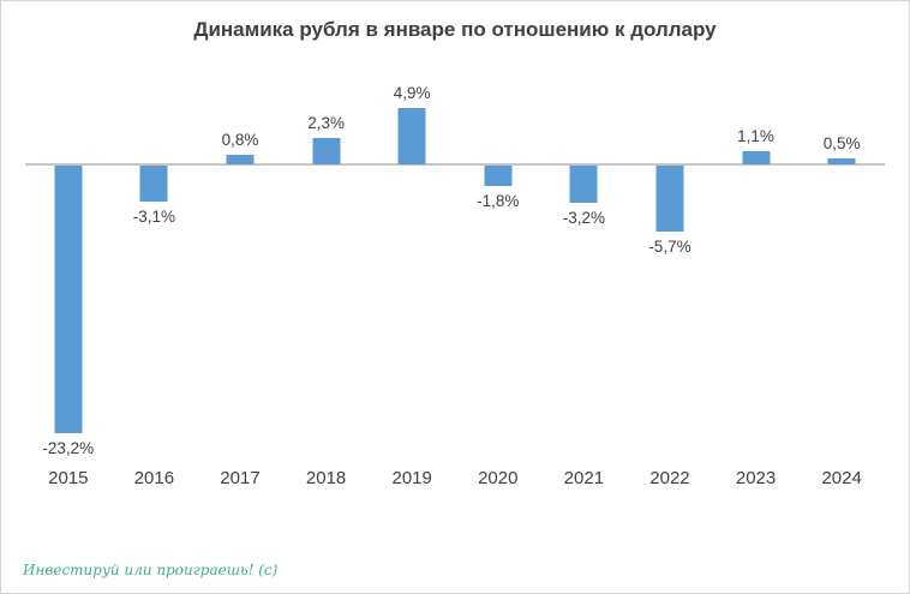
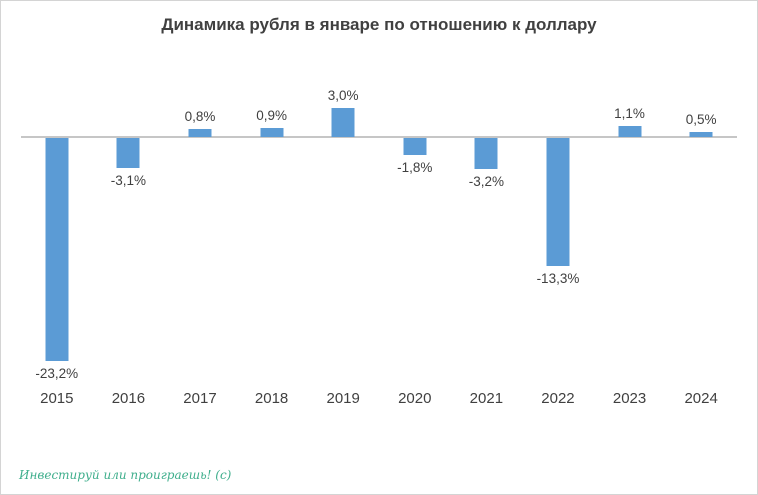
2018: 2,3% -> 0,9%
2019: 4,9% -> 3,0%
2022: -5,7% -> -13,3%
